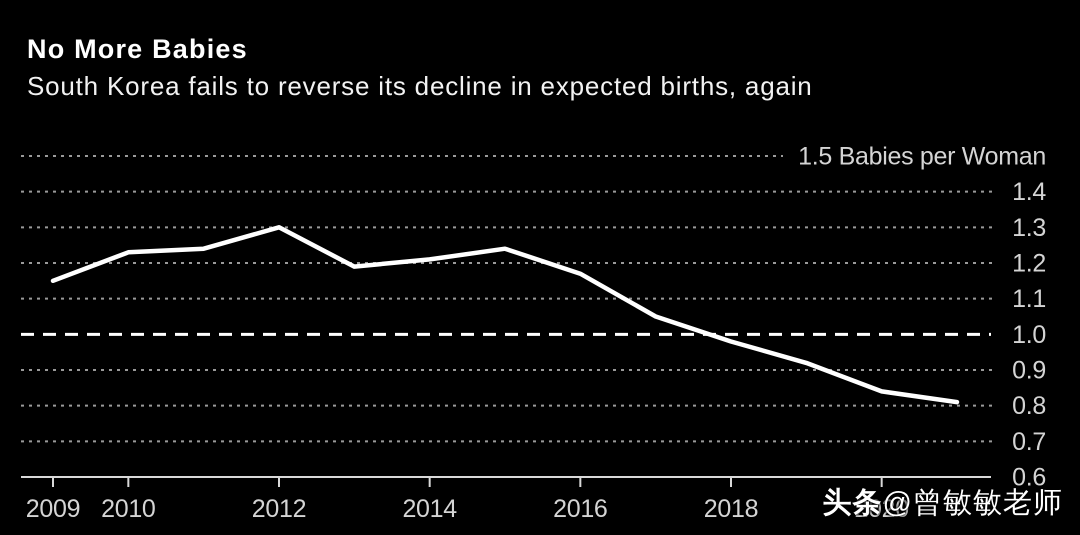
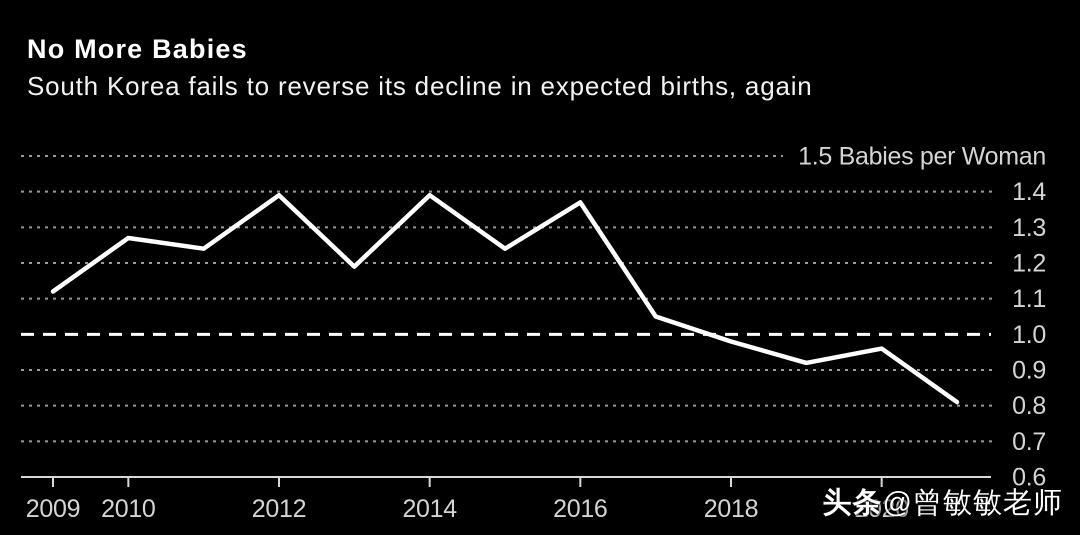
2009: 1.15 -> 1.12
2010: 1.23 -> 1.27
2012: 1.30 -> 1.39
2014: 1.21 -> 1.39
2016: 1.17 -> 1.37
2020: 0.84 -> 0.96
